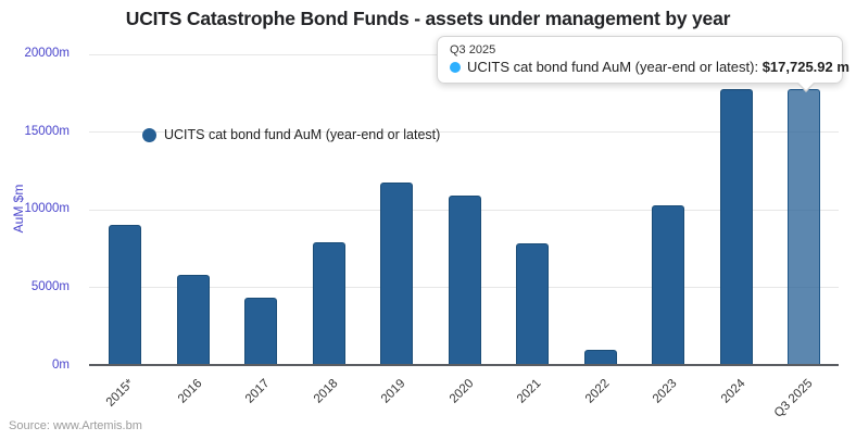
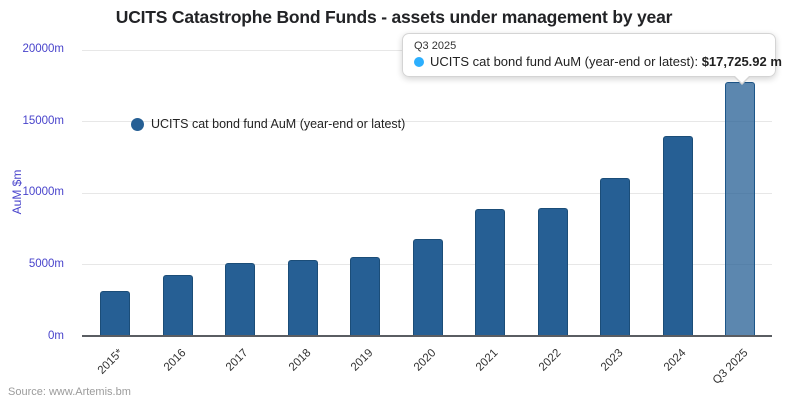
2015*: 9000m -> 3200m
2016: 5800m -> 4300m
2017: 4300m -> 5100m
2018: 7900m -> 5300m
2019: 11700m -> 5500m
2020: 10900m -> 6800m
2021: 7800m -> 8800m
2022: 1000m -> 9000m
2023: 10300m -> 11000m
2024: 17700m -> 14000m
